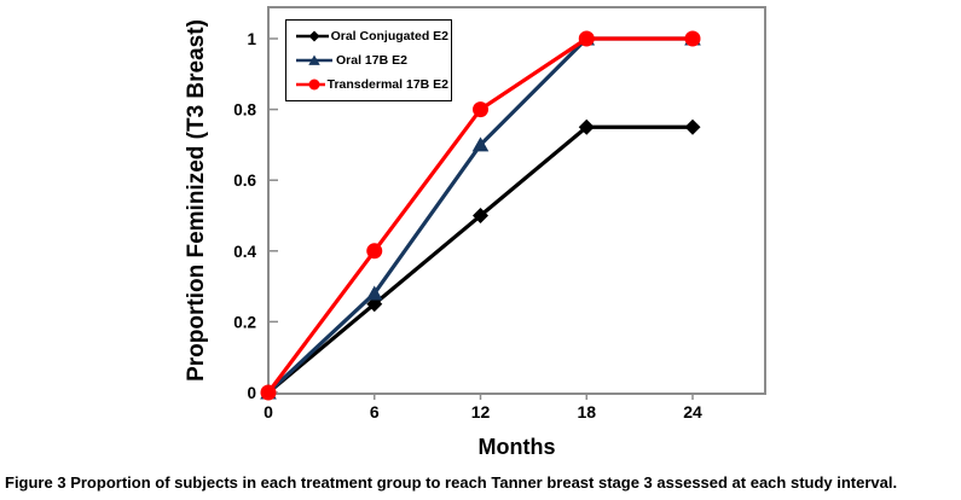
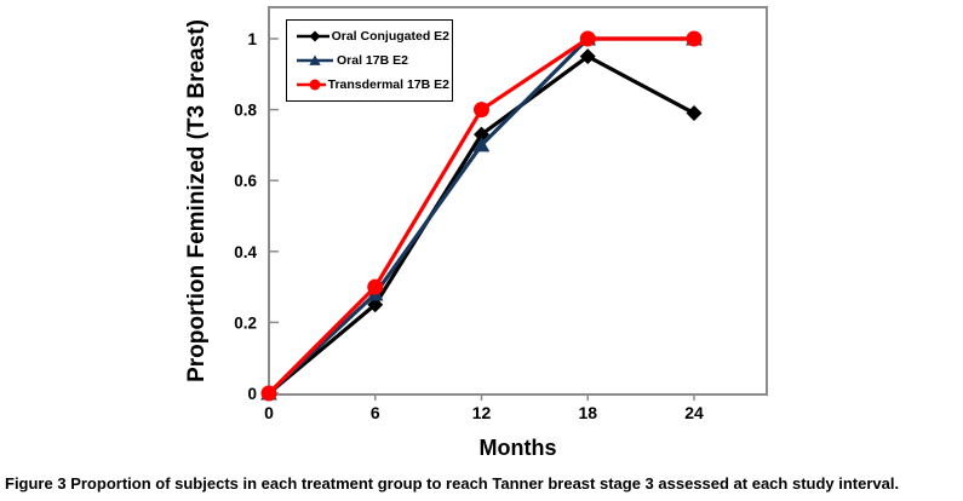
Transdermal 17B E2/6: 0.4 -> 0.3
Oral Conjugated E2/12: 0.50 -> 0.73
Oral Conjugated E2/18: 0.75 -> 0.95
Oral Conjugated E2/24: 0.75 -> 0.79
